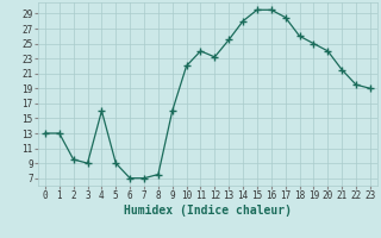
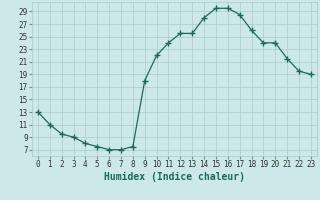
1: 13.0 -> 11.0
4: 16.0 -> 8.0
5: 9.0 -> 7.5
9: 16.0 -> 18.0
12: 23.2 -> 25.5
19: 25.0 -> 24.0
